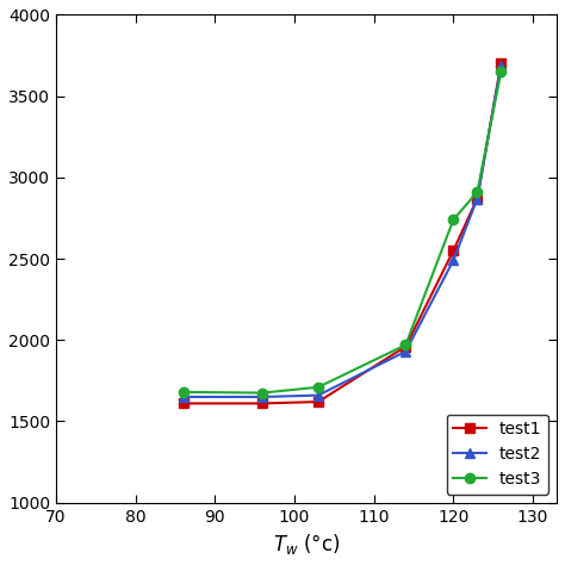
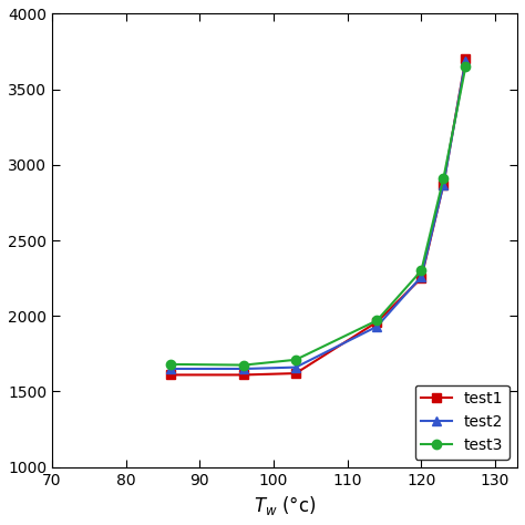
test1/120: 2550 -> 2250
test2/120: 2490 -> 2260
test3/120: 2740 -> 2300
